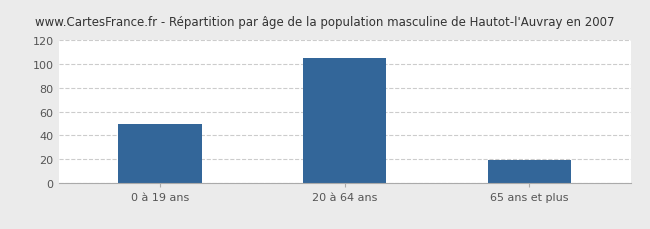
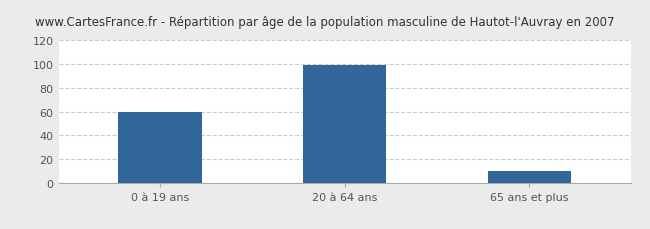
0 à 19 ans: 50 -> 60
20 à 64 ans: 105 -> 99
65 ans et plus: 19 -> 10
